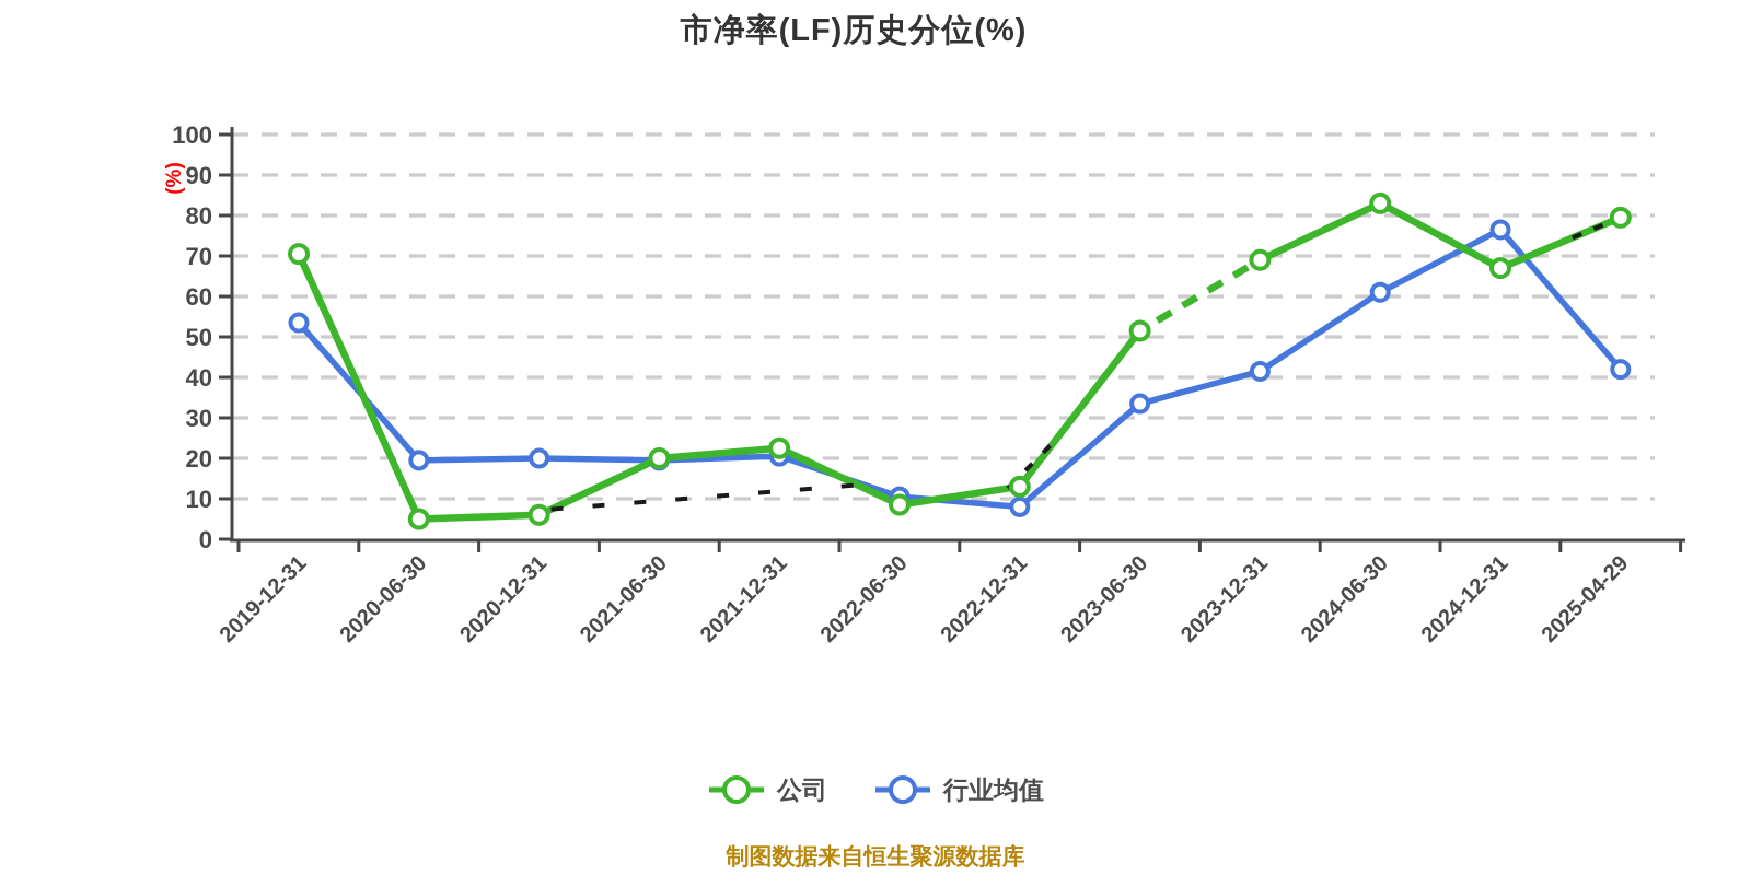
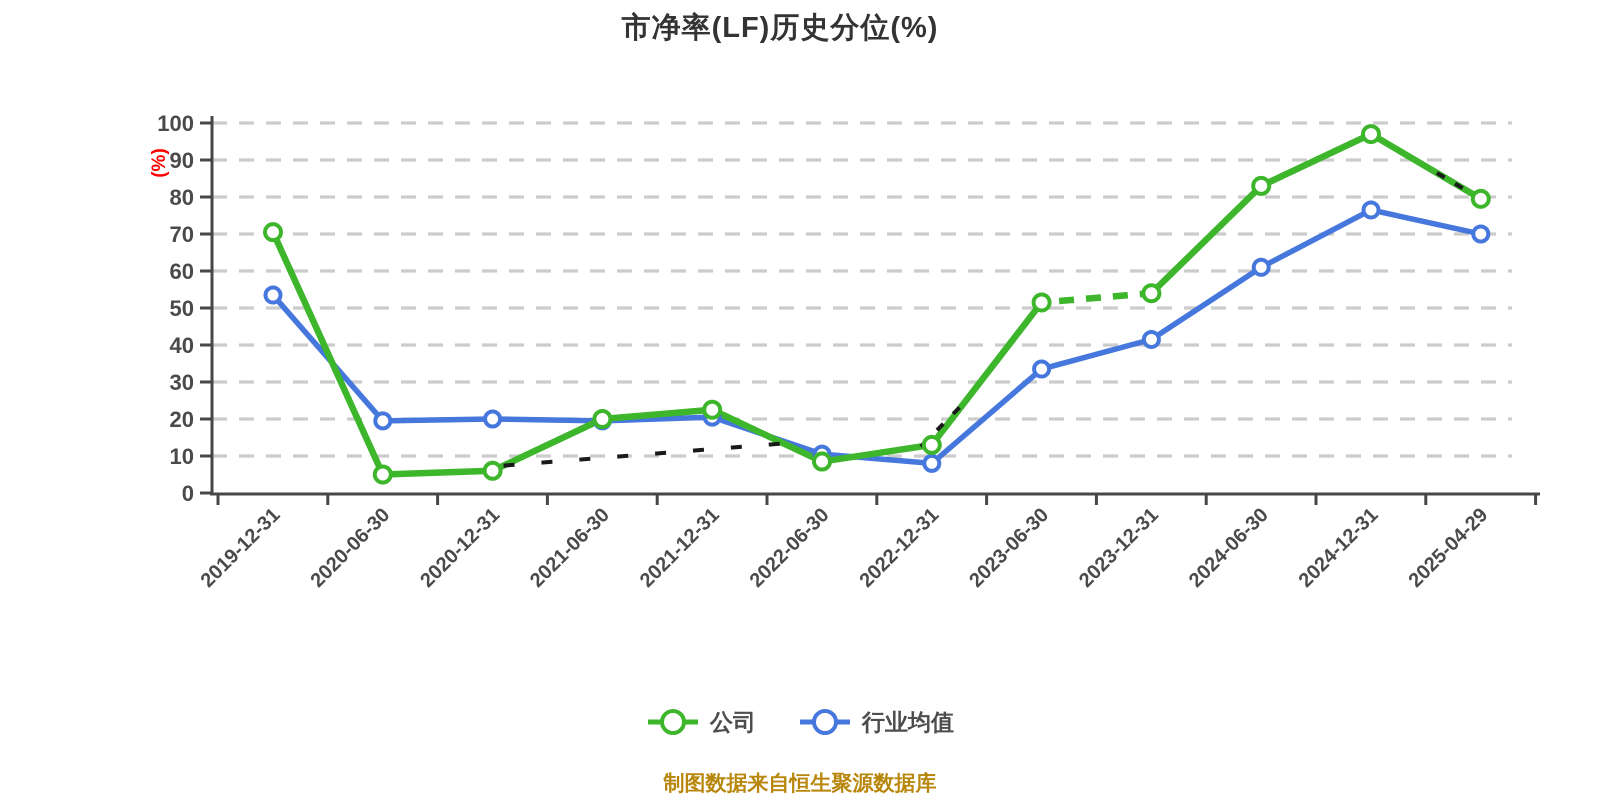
公司/2023-12-31: 69 -> 54
公司/2024-12-31: 67 -> 97
行业均值/2025-04-29: 42 -> 70
